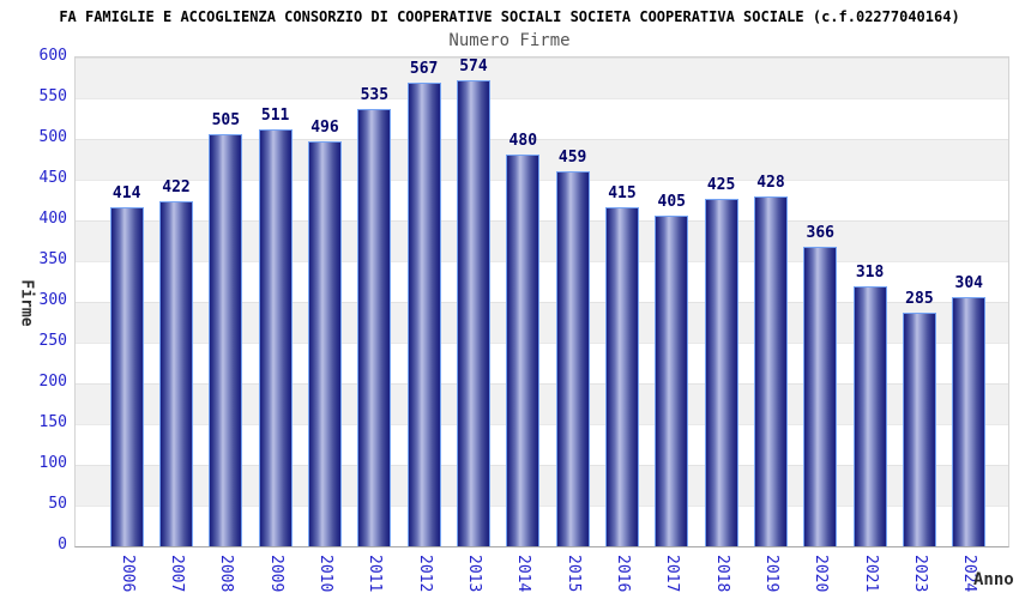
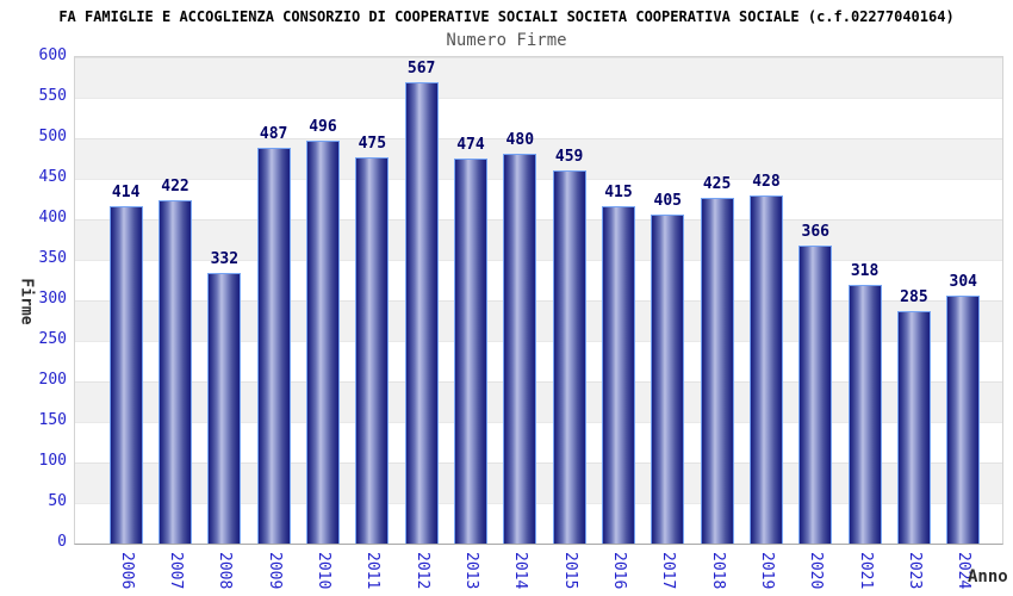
2008: 505 -> 332
2009: 511 -> 487
2011: 535 -> 475
2013: 574 -> 474
